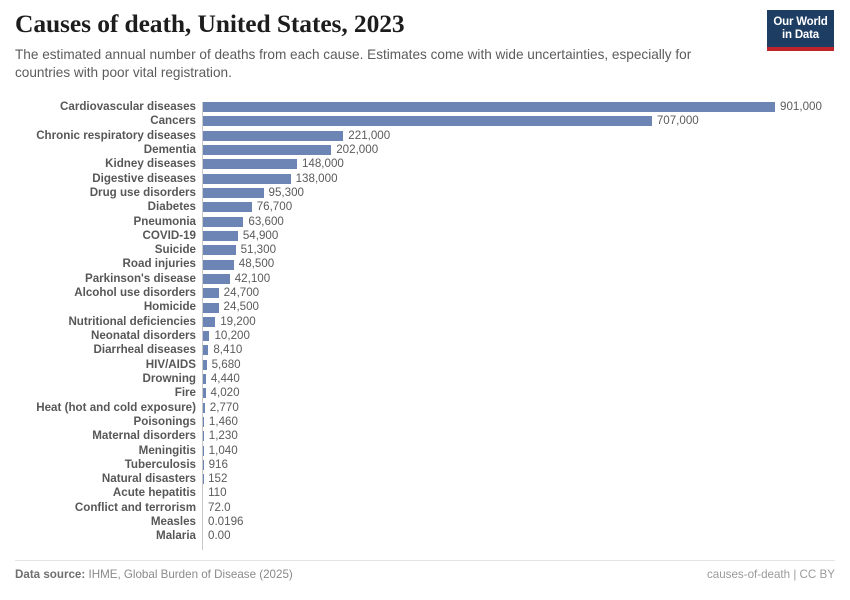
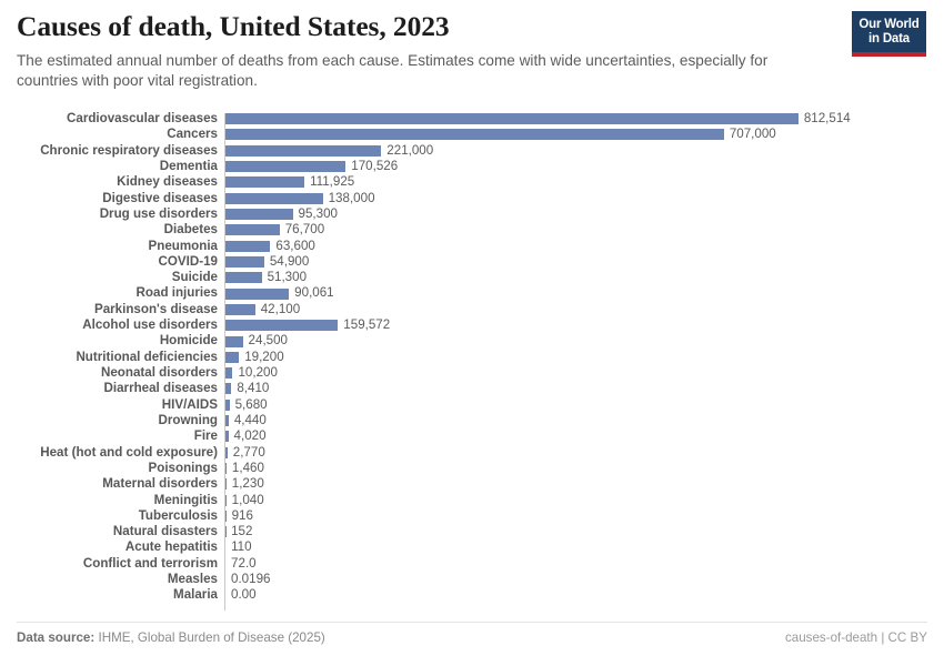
Cardiovascular diseases: 901,000 -> 812,514
Dementia: 202,000 -> 170,526
Kidney diseases: 148,000 -> 111,925
Road injuries: 48,500 -> 90,061
Alcohol use disorders: 24,700 -> 159,572
